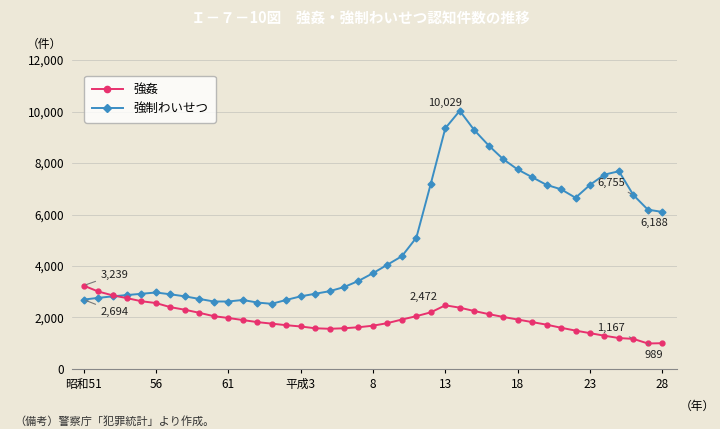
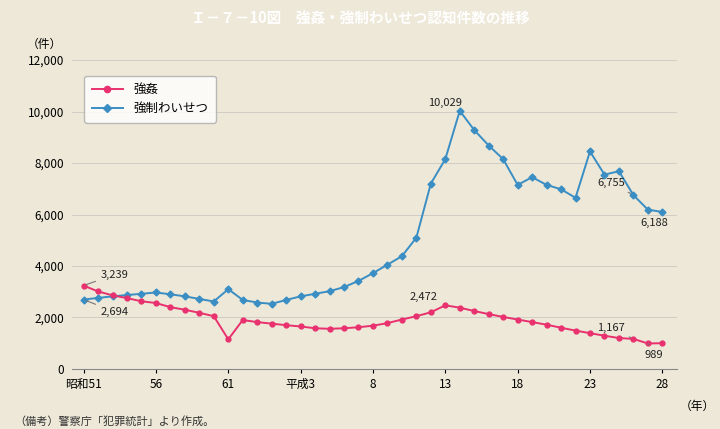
強姦/61: 1,980 -> 1,150
強制わいせつ/61: 2,620 -> 3,100
強制わいせつ/13: 9,350 -> 8,150
強制わいせつ/18: 7,750 -> 7,150
強制わいせつ/23: 7,150 -> 8,450
